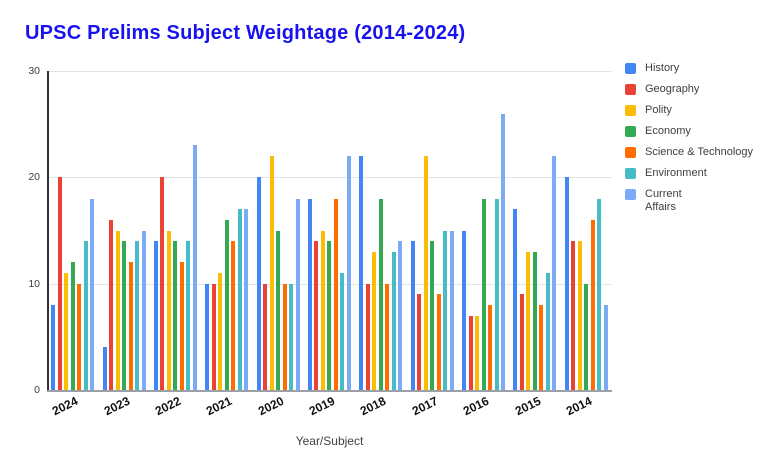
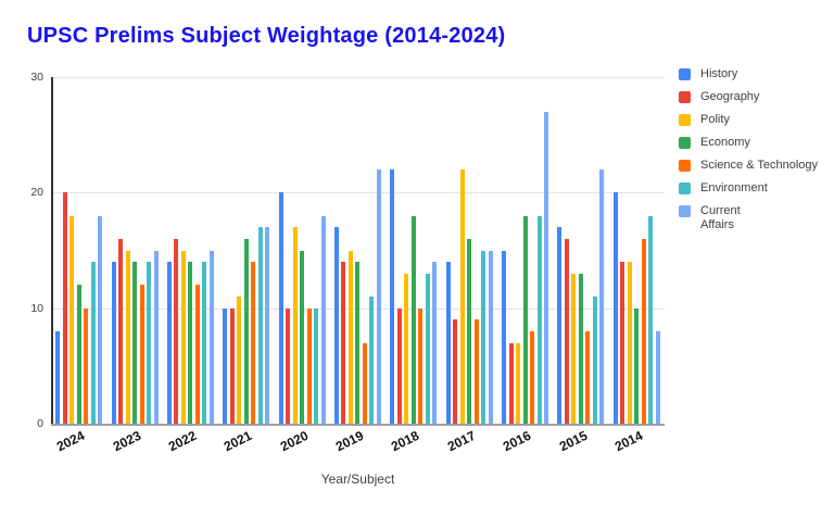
Polity/2024: 11 -> 18
History/2023: 4 -> 14
Geography/2022: 20 -> 16
Current Affairs/2022: 23 -> 15
Polity/2020: 22 -> 17
History/2019: 18 -> 17
Science & Technology/2019: 18 -> 7
Economy/2017: 14 -> 16
Current Affairs/2016: 26 -> 27
Geography/2015: 9 -> 16
